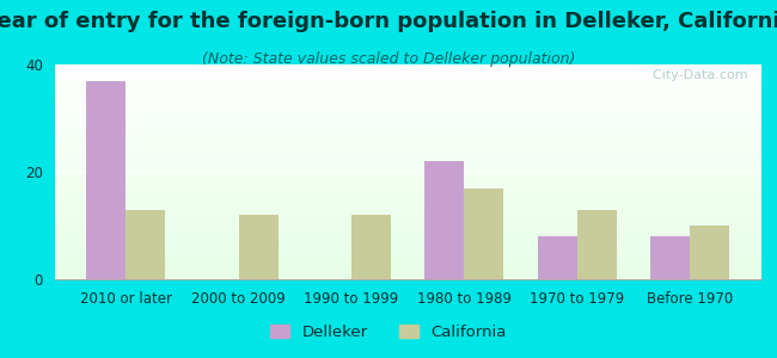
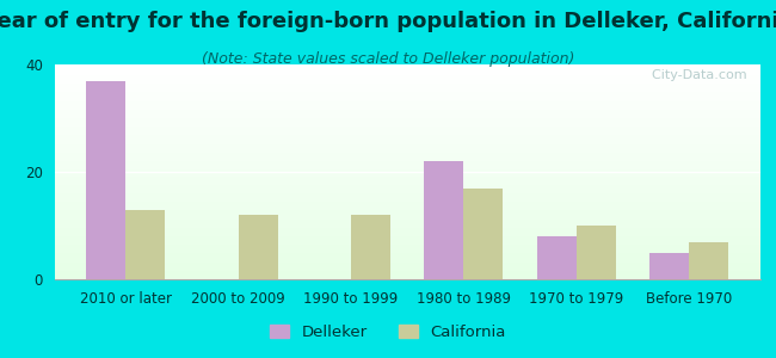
California/1970 to 1979: 13 -> 10
Delleker/Before 1970: 8 -> 5
California/Before 1970: 10 -> 7
